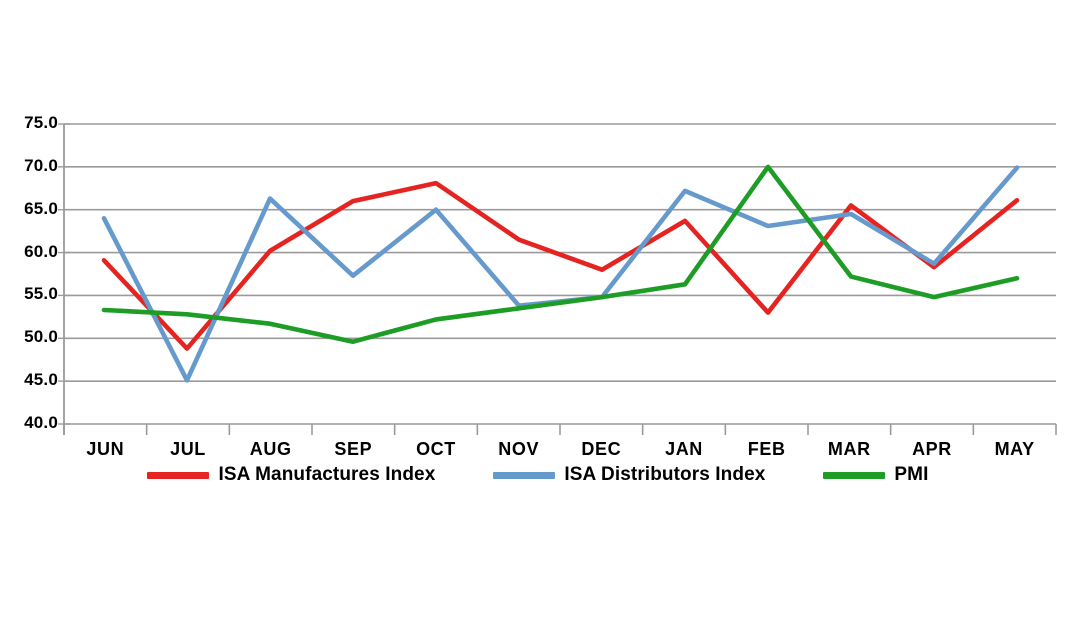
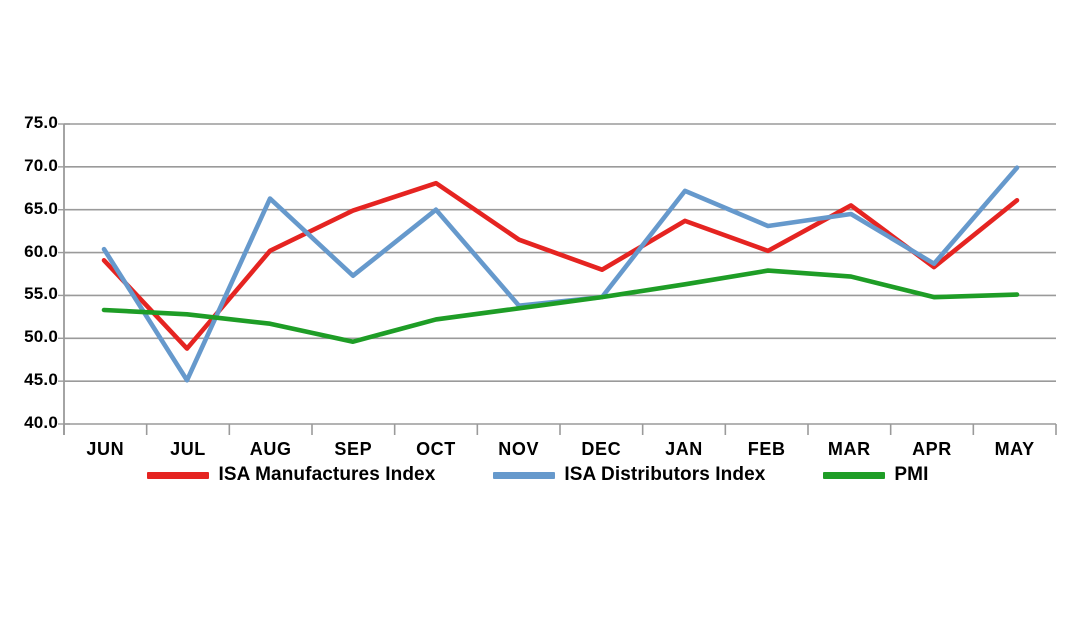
ISA Distributors Index/JUN: 64 -> 60
ISA Manufactures Index/SEP: 66 -> 65
ISA Manufactures Index/FEB: 53 -> 60
PMI/FEB: 70 -> 58
PMI/MAY: 57 -> 55
